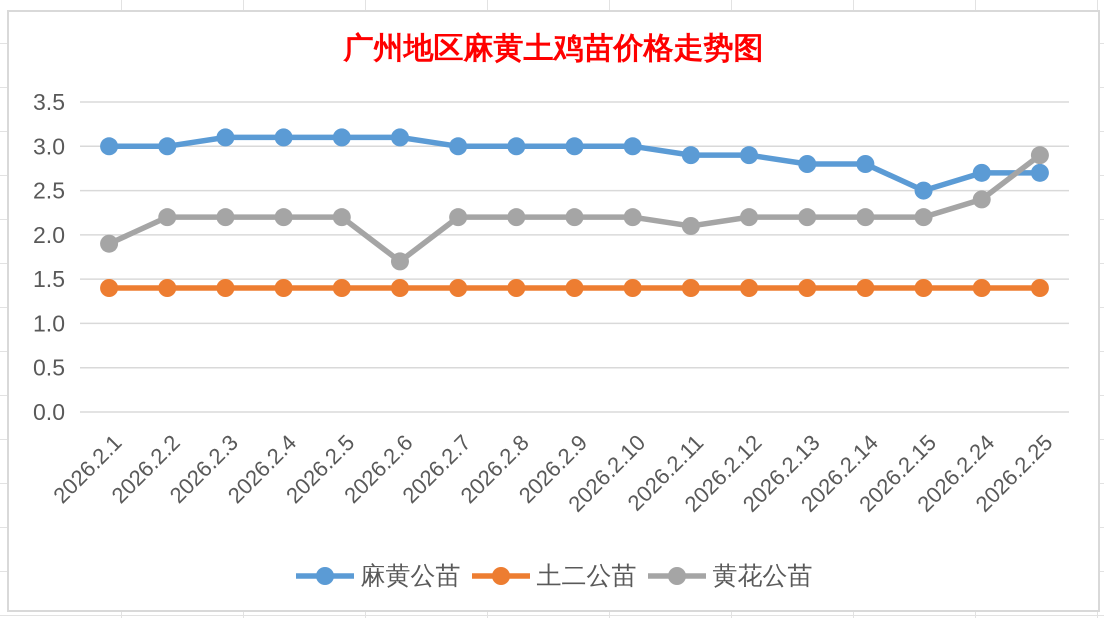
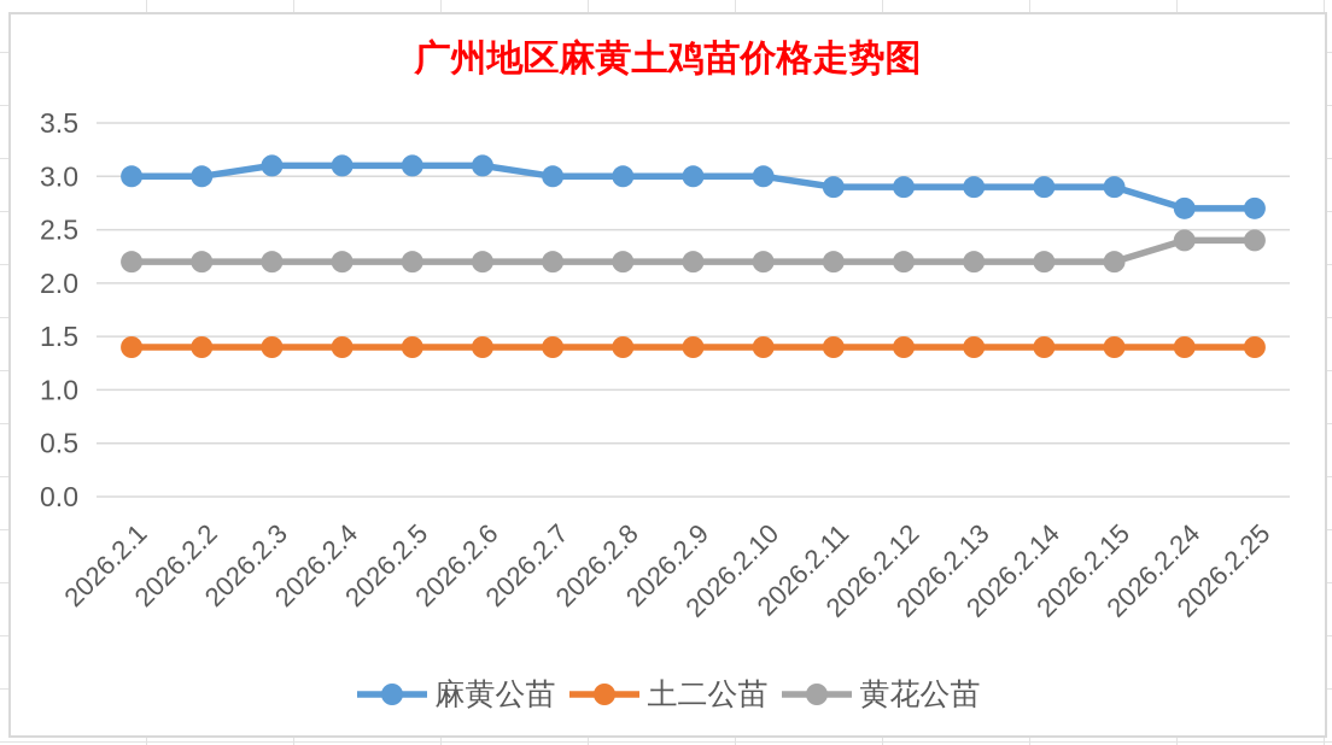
黄花公苗/2026.2.1: 1.9 -> 2.2
黄花公苗/2026.2.6: 1.7 -> 2.2
黄花公苗/2026.2.11: 2.1 -> 2.2
麻黄公苗/2026.2.13: 2.8 -> 2.9
麻黄公苗/2026.2.14: 2.8 -> 2.9
麻黄公苗/2026.2.15: 2.5 -> 2.9
黄花公苗/2026.2.25: 2.9 -> 2.4
